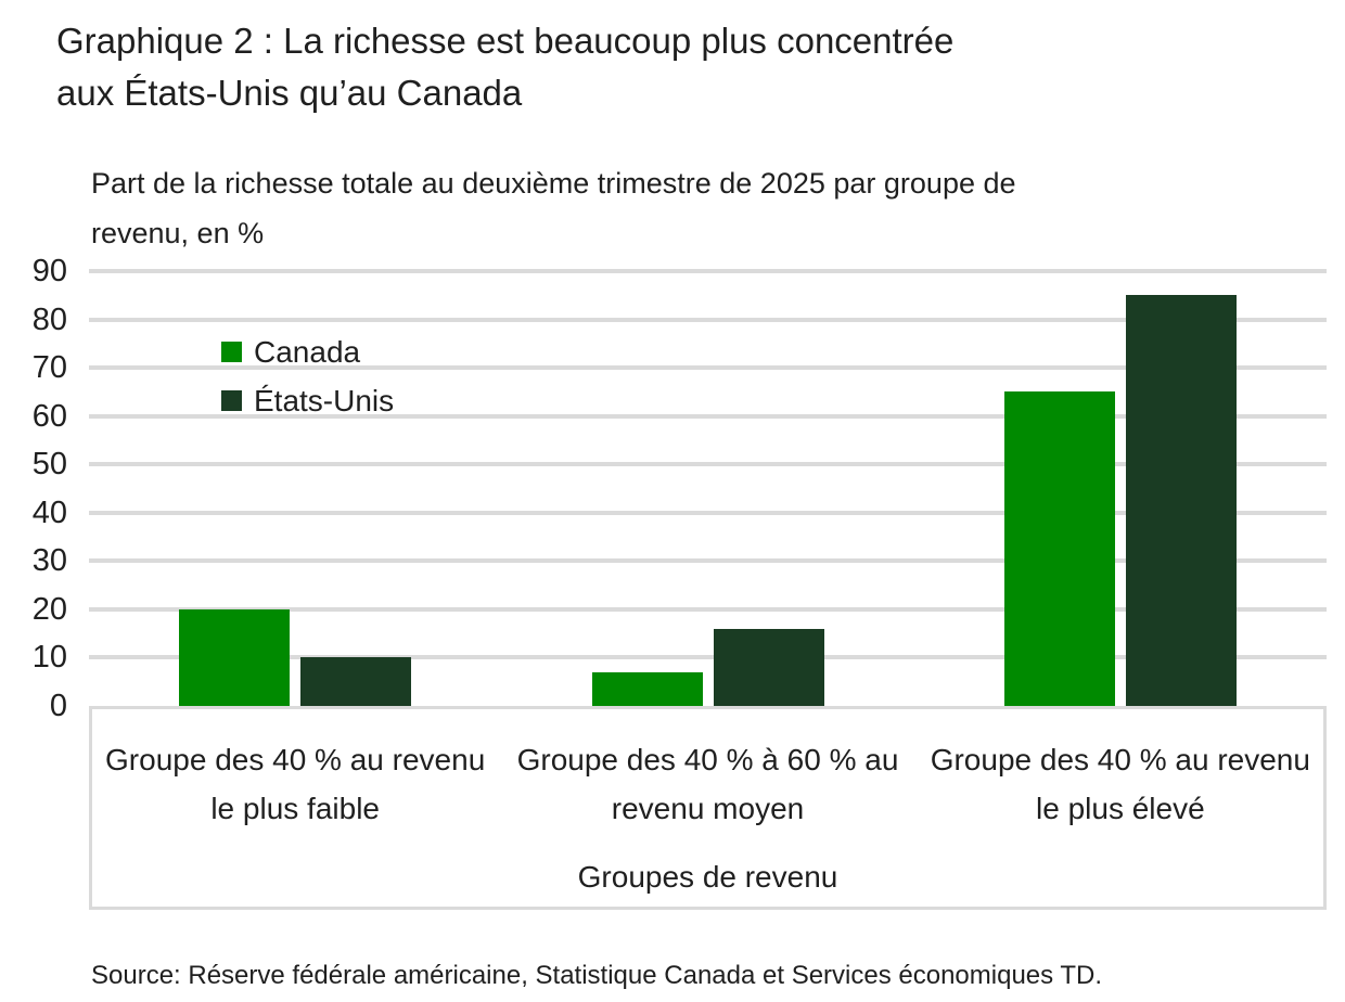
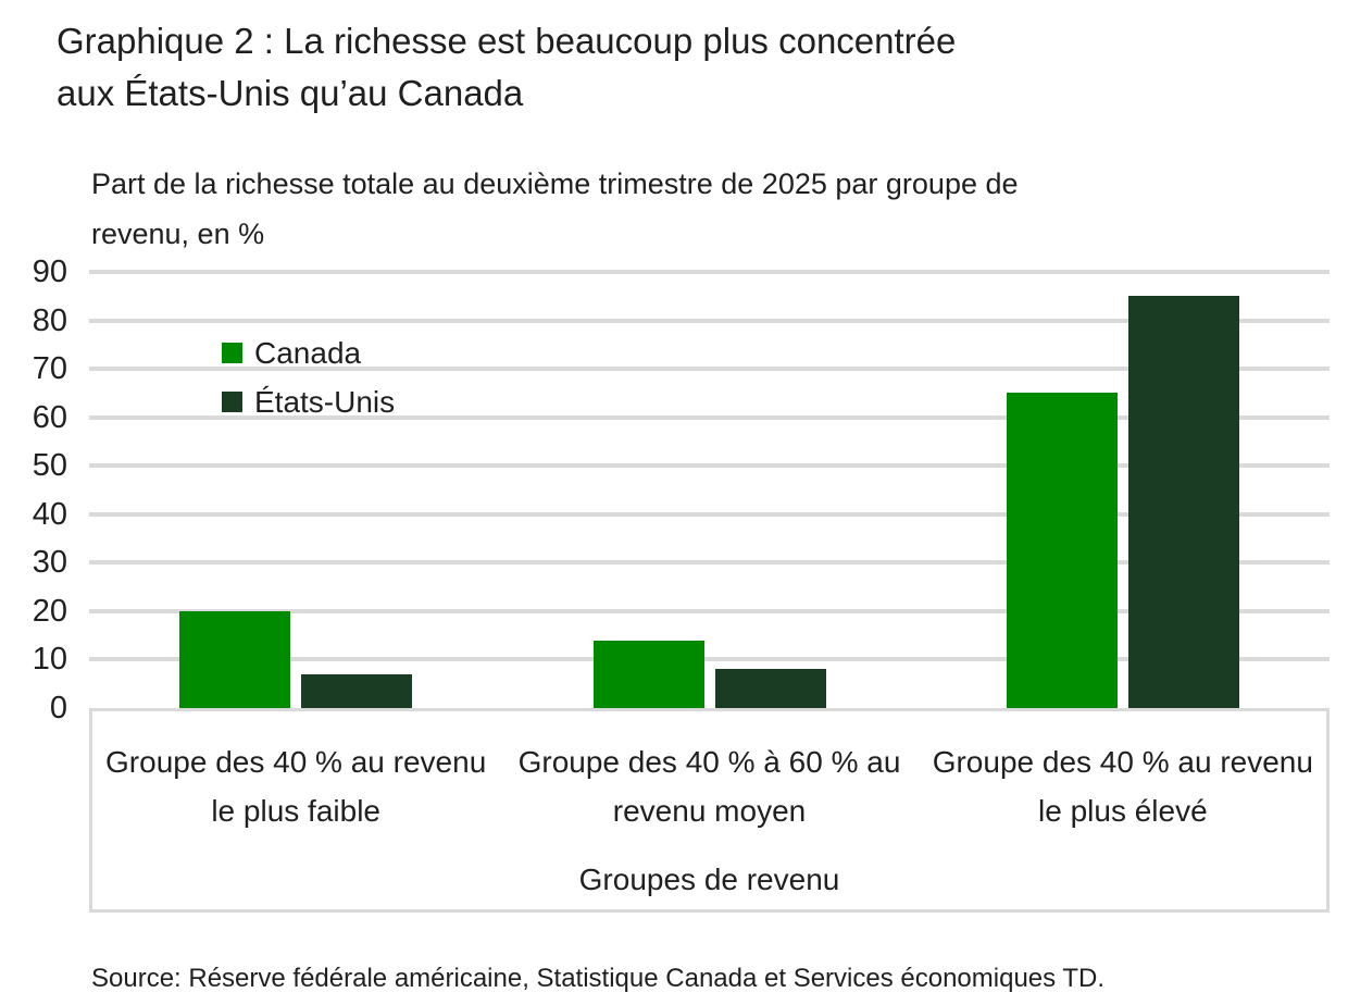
États-Unis/Groupe des 40 % au revenu le plus faible: 10 -> 7
Canada/Groupe des 40 % à 60 % au revenu moyen: 7 -> 14
États-Unis/Groupe des 40 % à 60 % au revenu moyen: 16 -> 8
